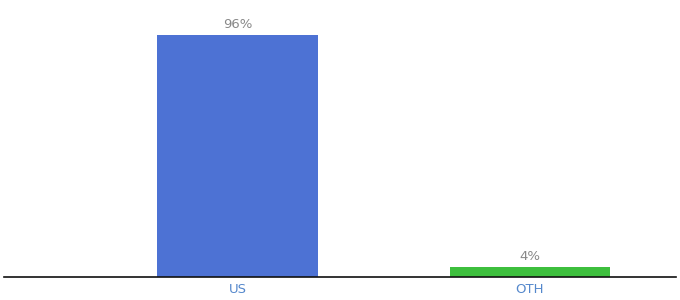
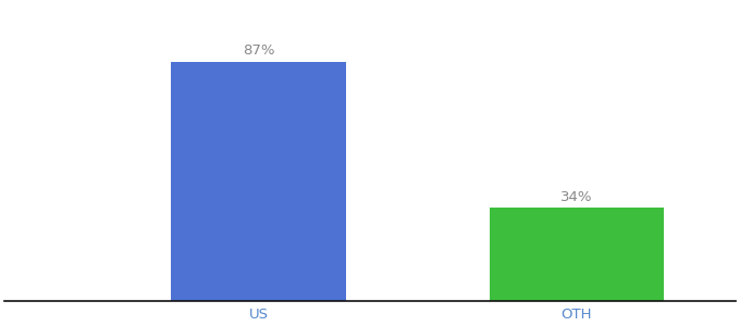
US: 96% -> 87%
OTH: 4% -> 34%
